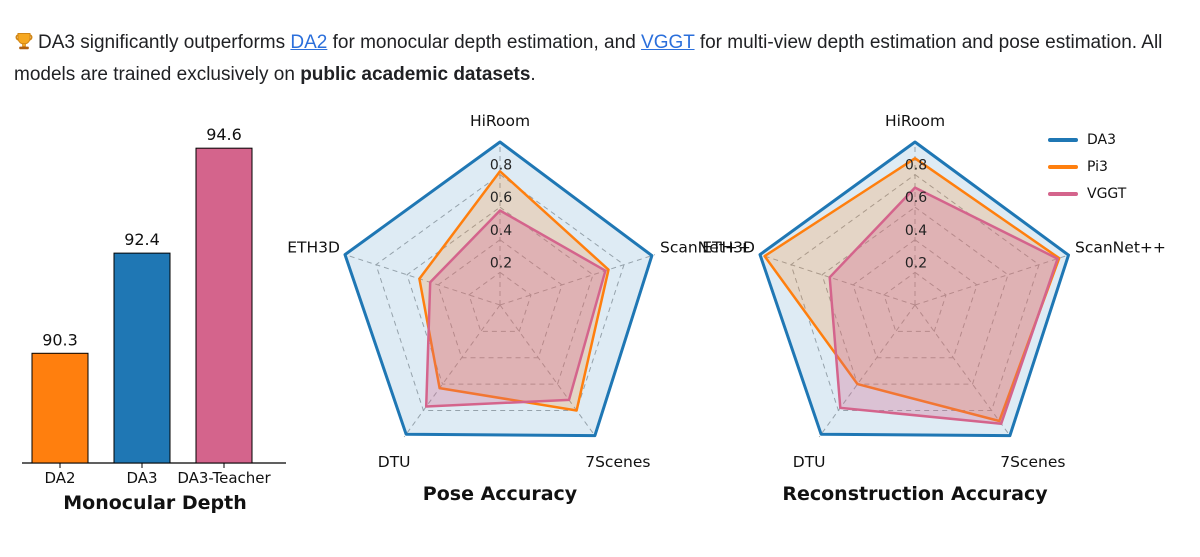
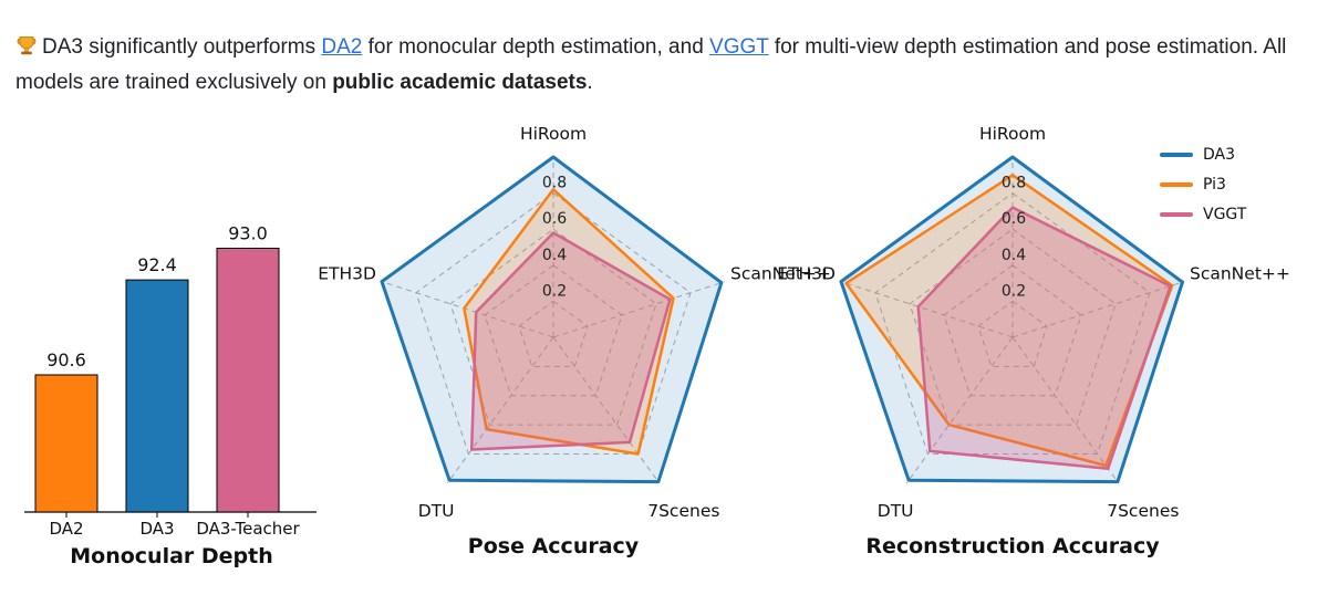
Monocular Depth/DA2: 90.3 -> 90.6
Monocular Depth/DA3-Teacher: 94.6 -> 93.0
